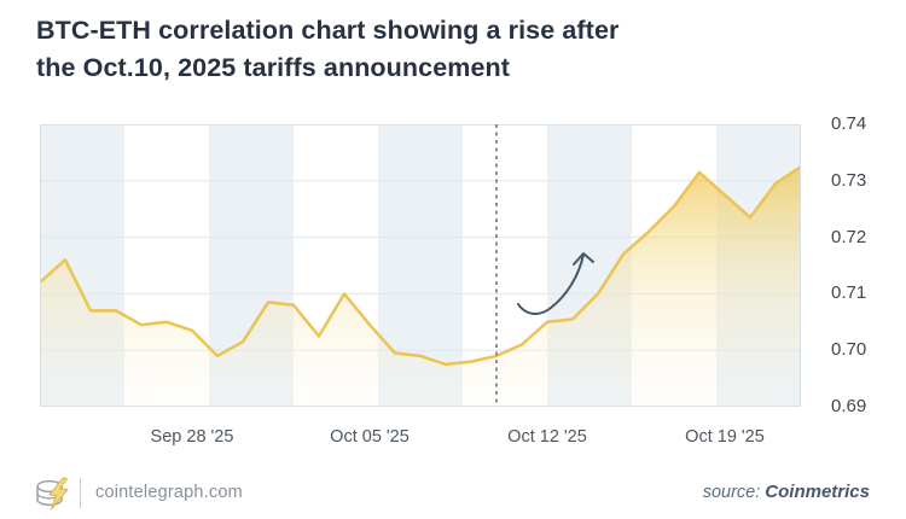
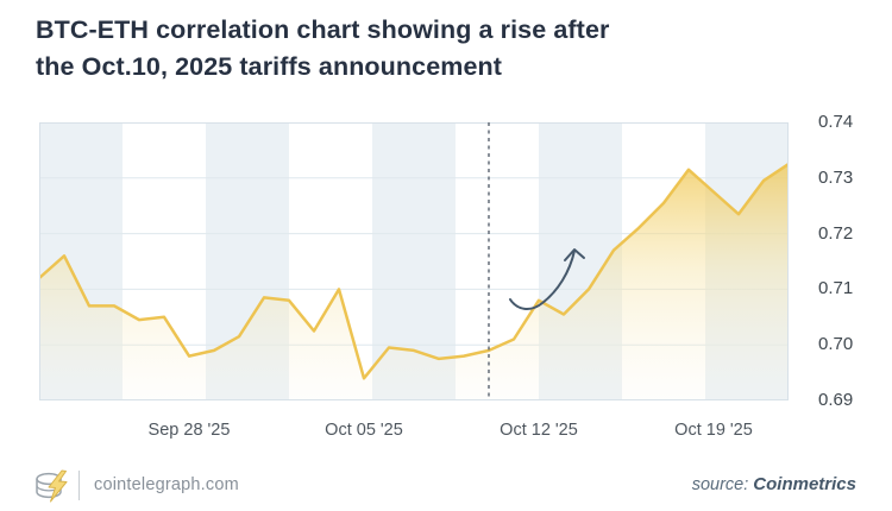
Sep 28 '25: 0.704 -> 0.698
Oct 05 '25: 0.705 -> 0.694
Oct 12 '25: 0.705 -> 0.708
